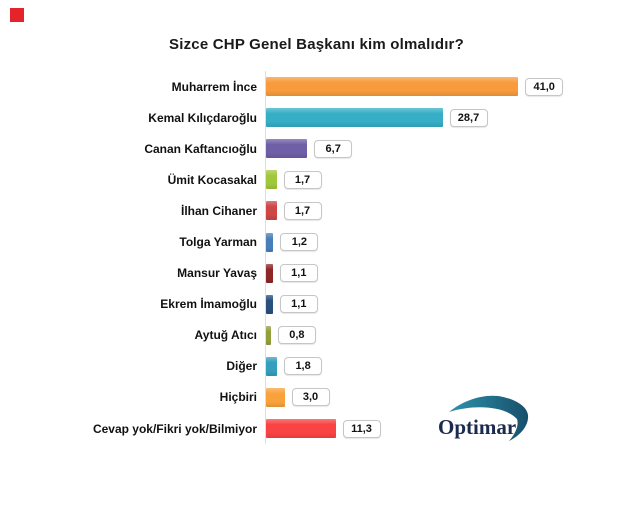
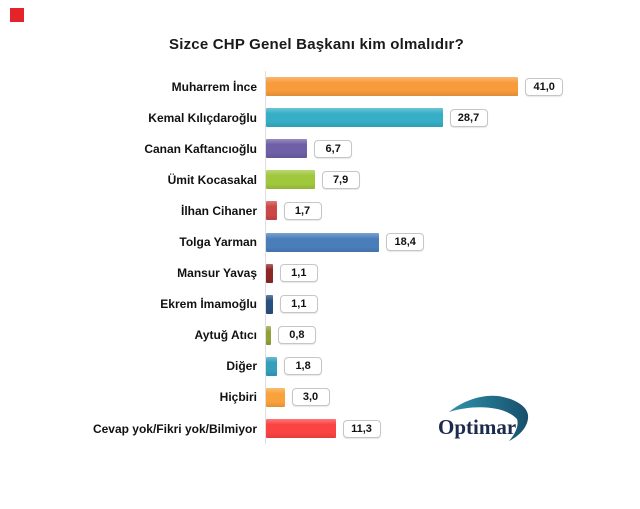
Ümit Kocasakal: 1,7 -> 7,9
Tolga Yarman: 1,2 -> 18,4
